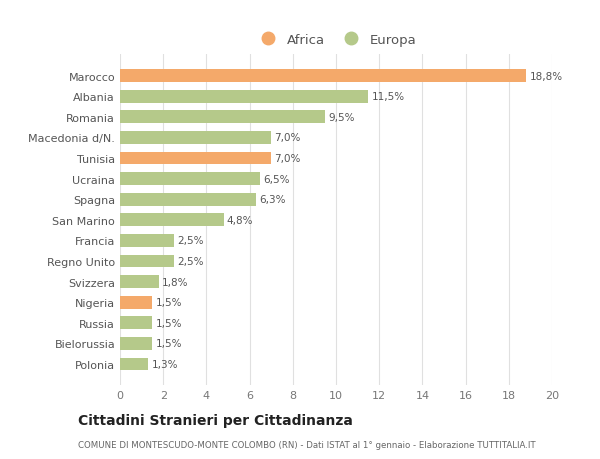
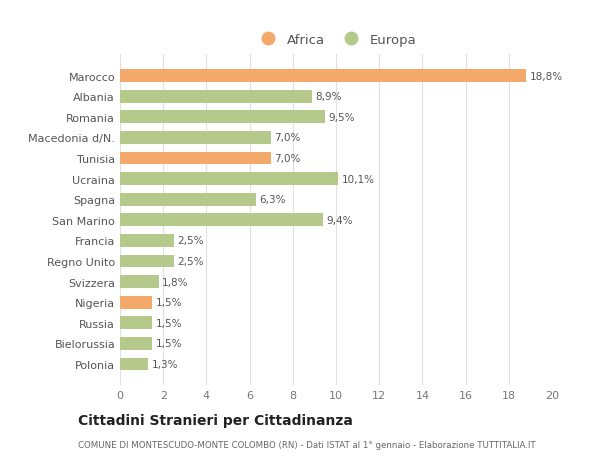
Albania: 11,5% -> 8,9%
Ucraina: 6,5% -> 10,1%
San Marino: 4,8% -> 9,4%
